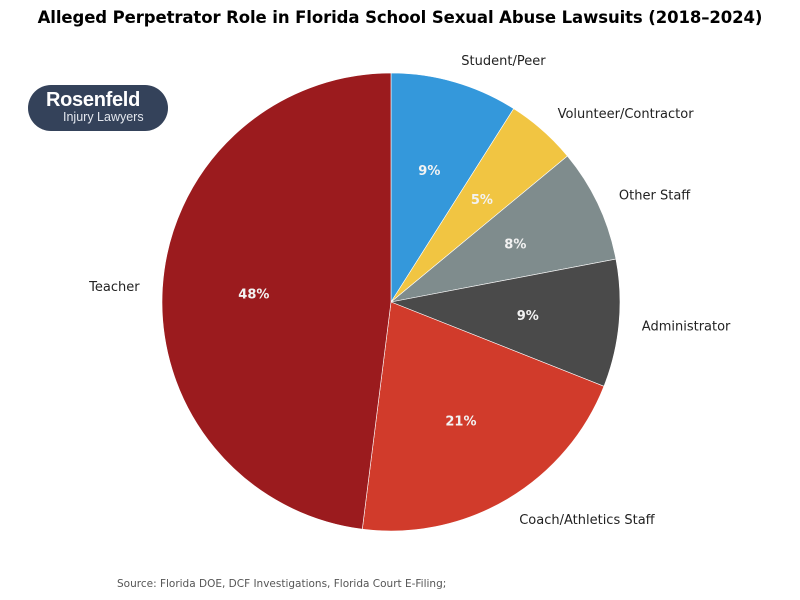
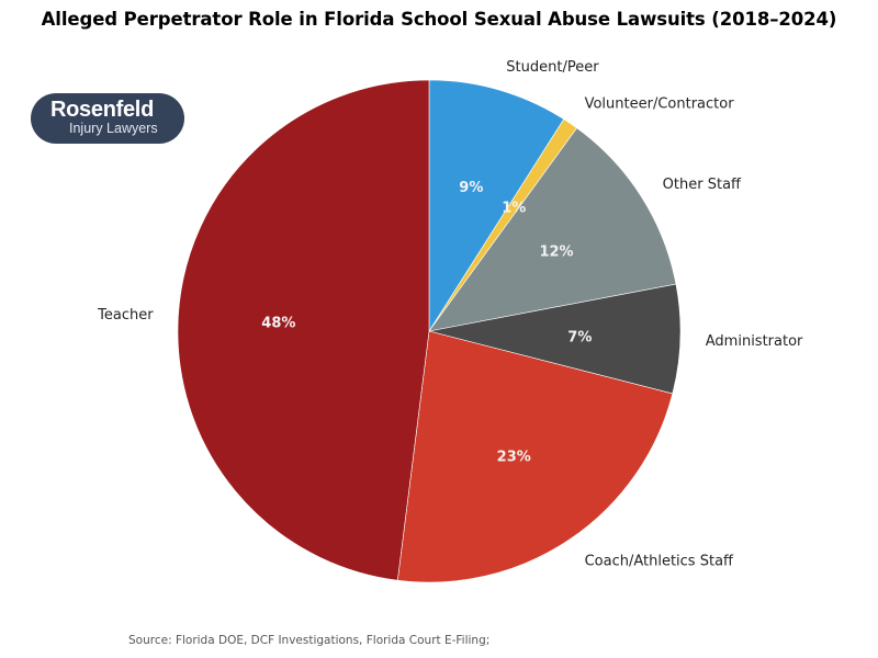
Volunteer/Contractor: 5% -> 1%
Other Staff: 8% -> 12%
Administrator: 9% -> 7%
Coach/Athletics Staff: 21% -> 23%
